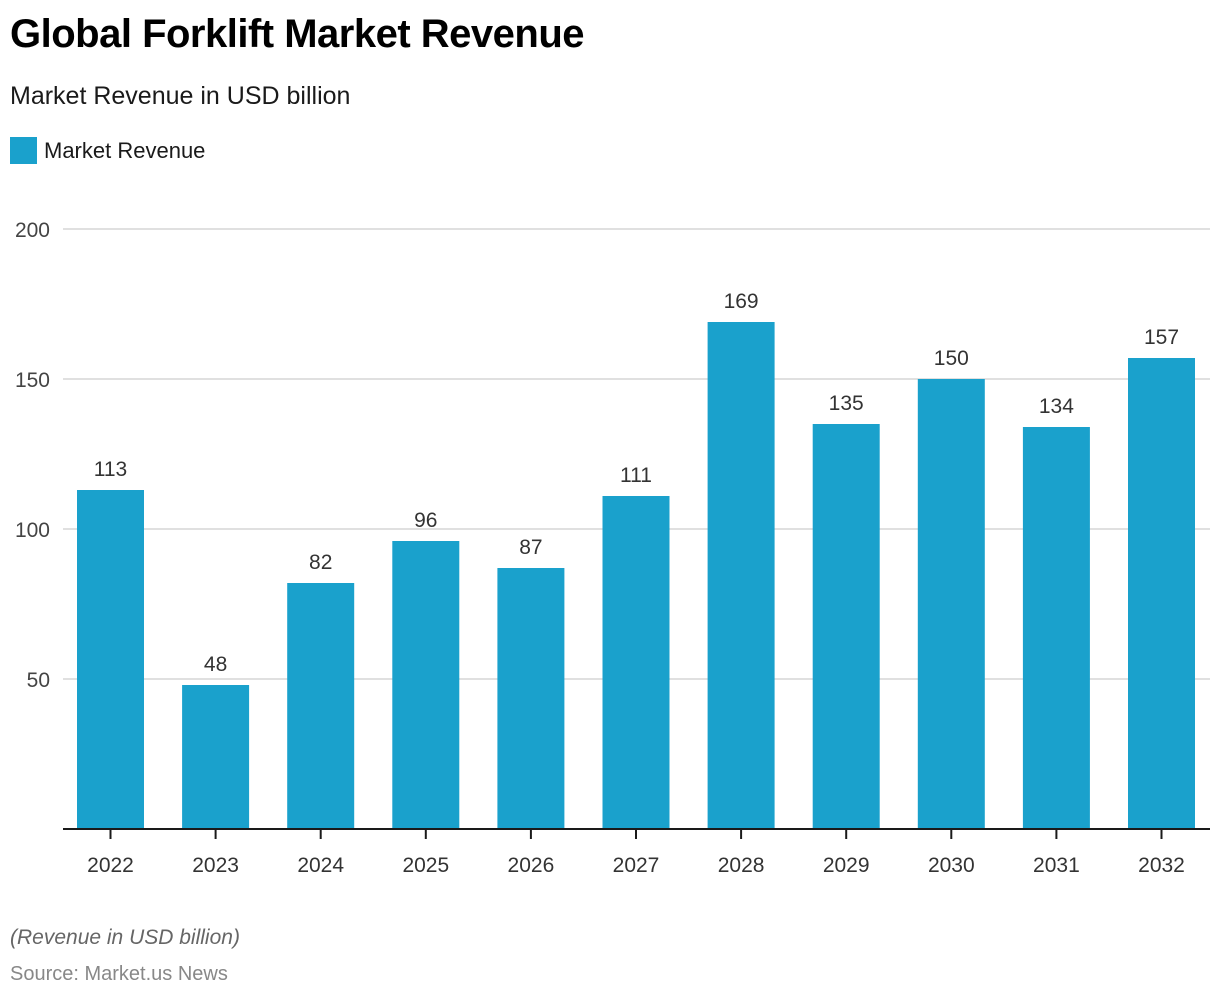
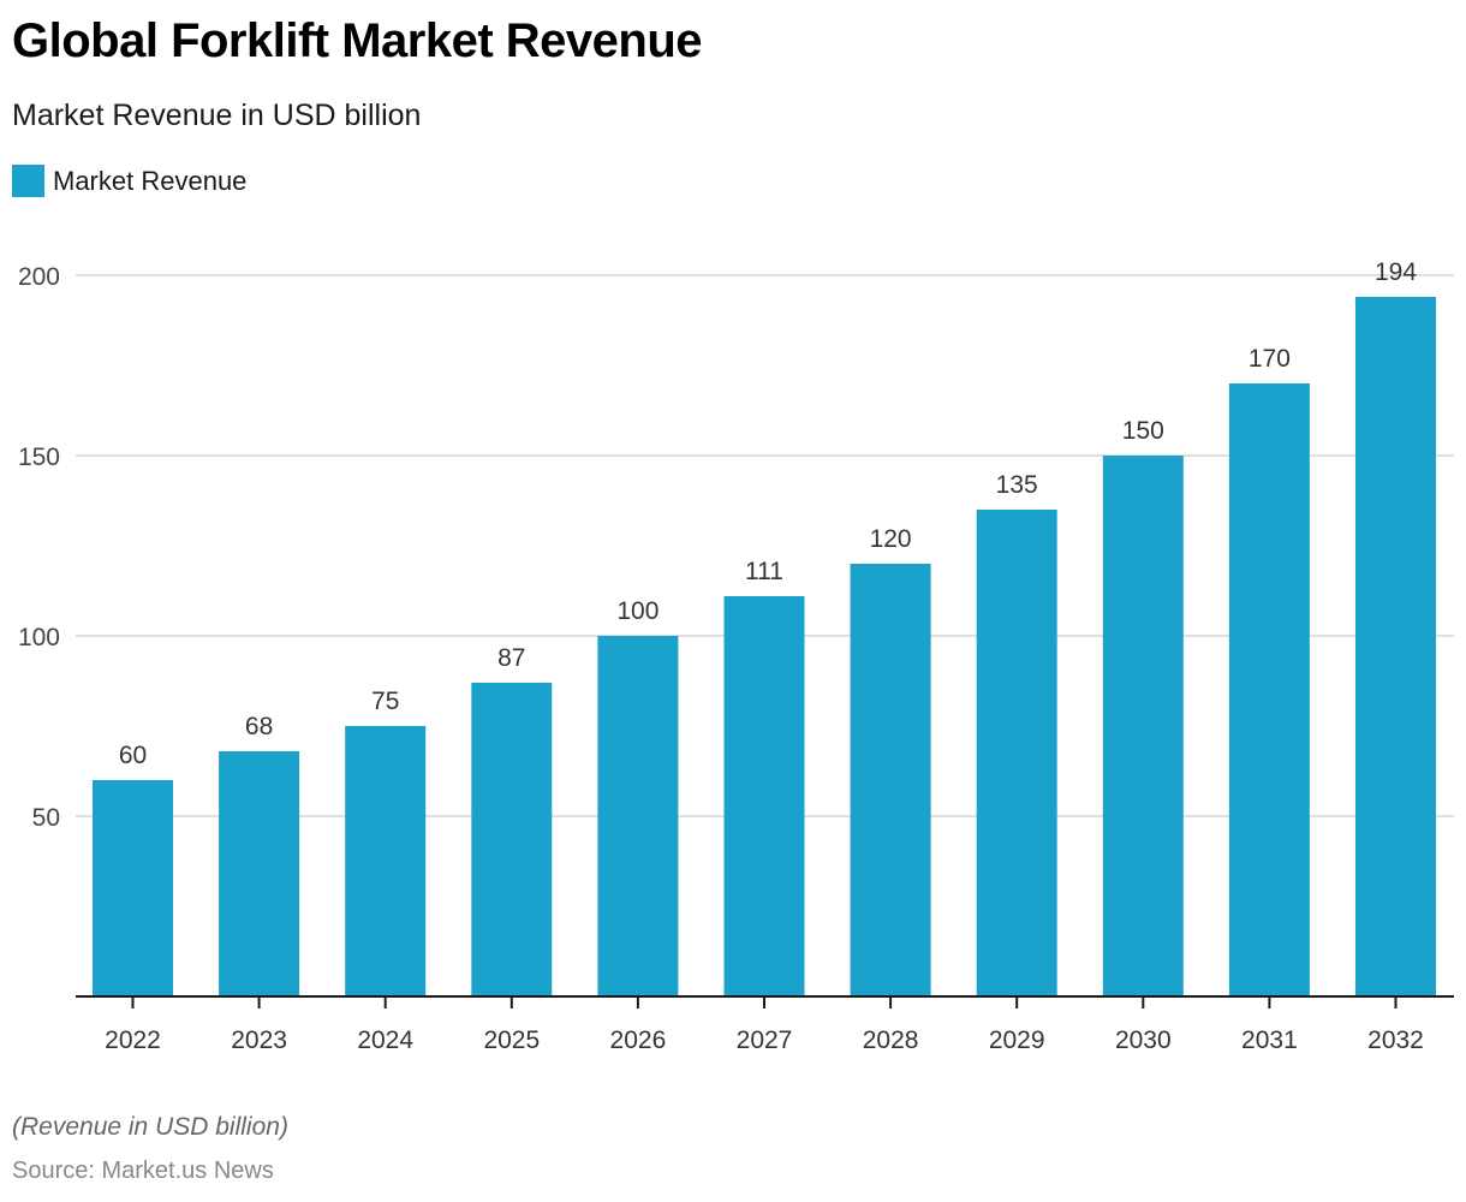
2022: 113 -> 60
2023: 48 -> 68
2024: 82 -> 75
2025: 96 -> 87
2026: 87 -> 100
2028: 169 -> 120
2031: 134 -> 170
2032: 157 -> 194
